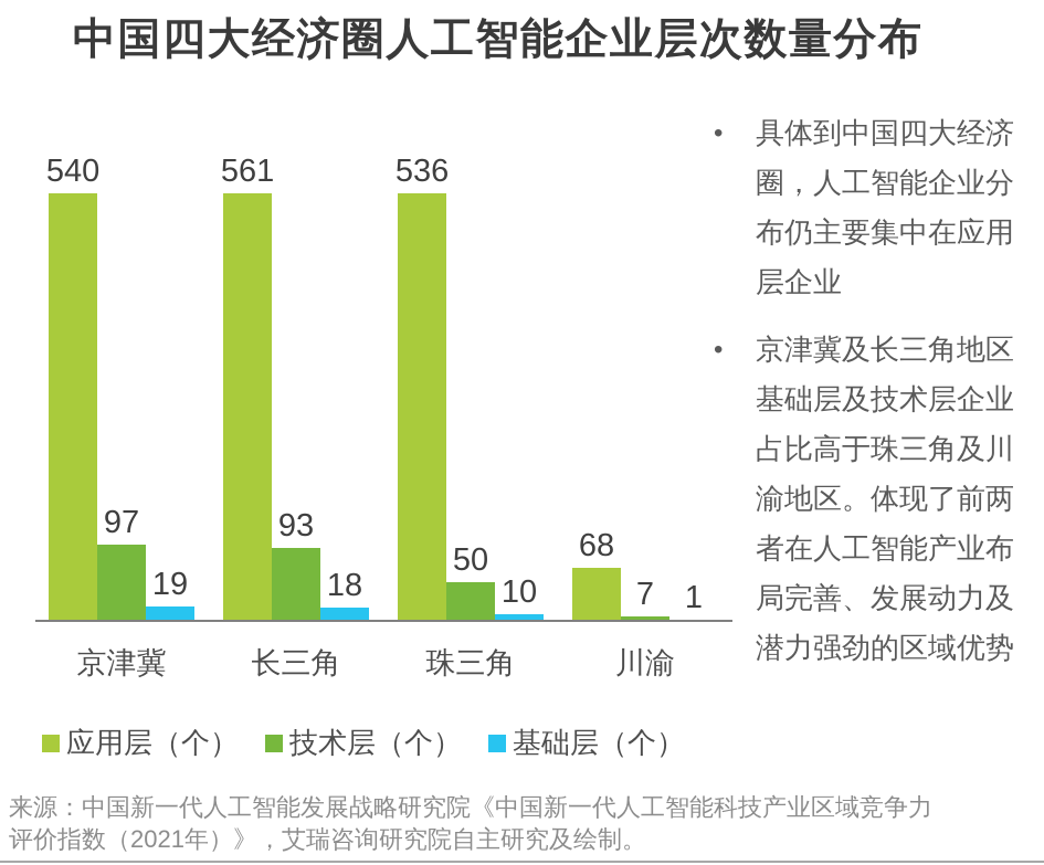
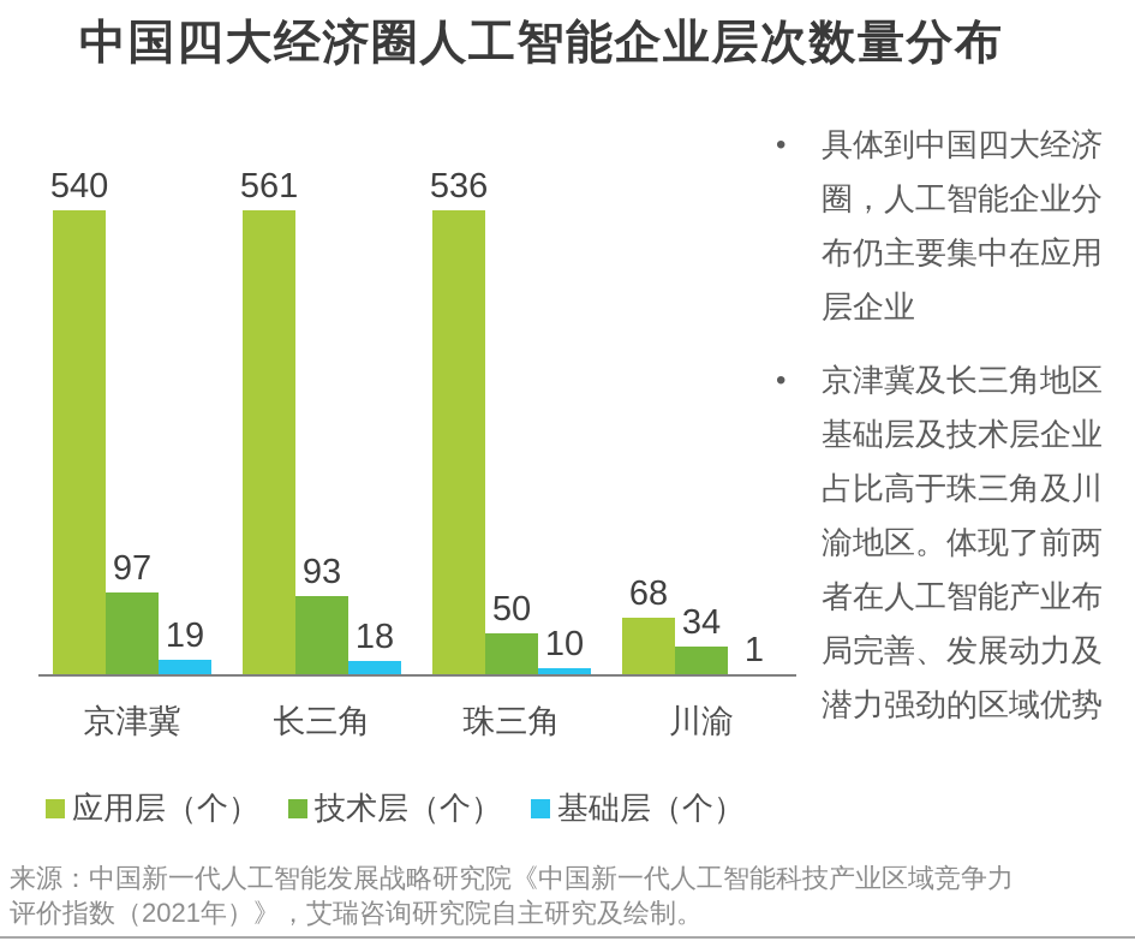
技术层（个）/川渝: 7 -> 34
